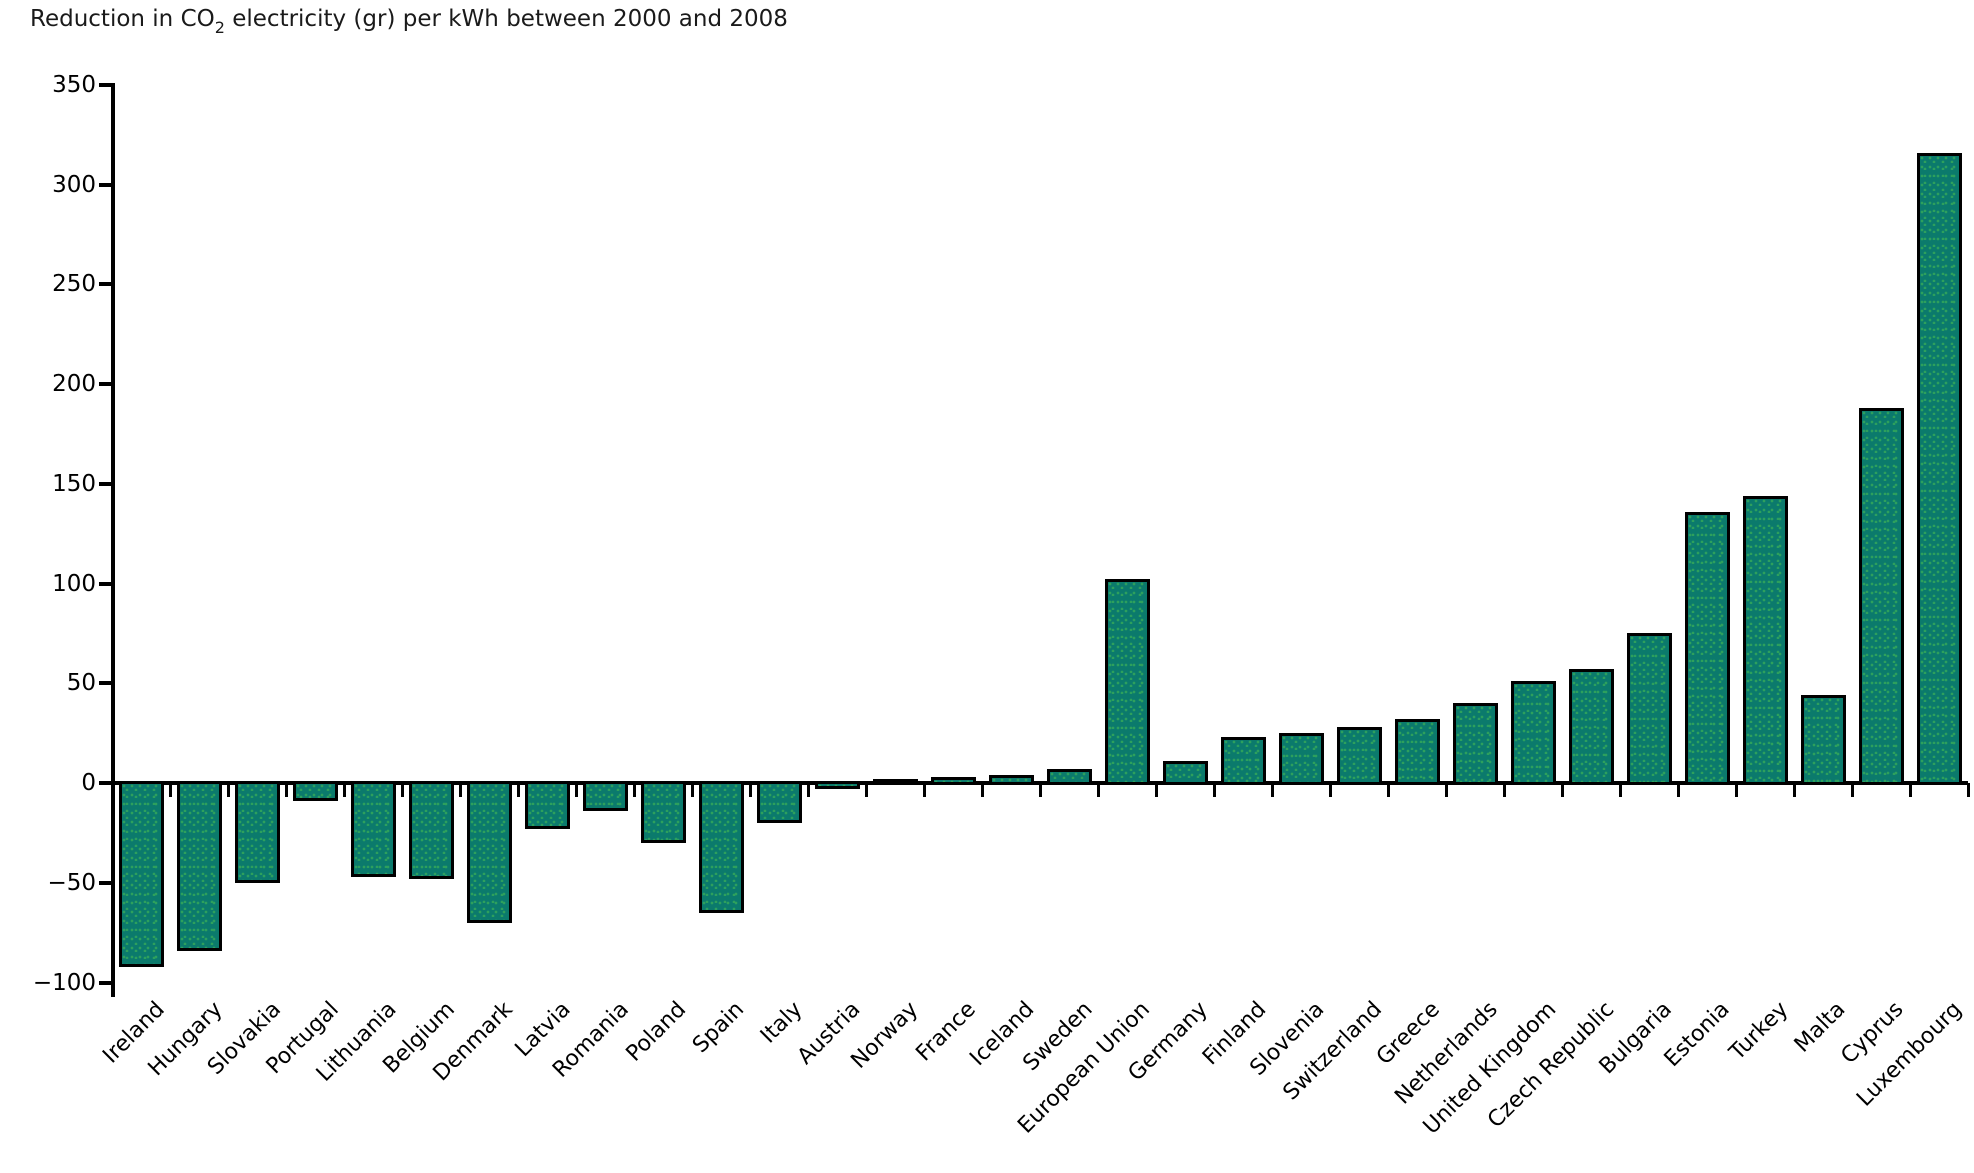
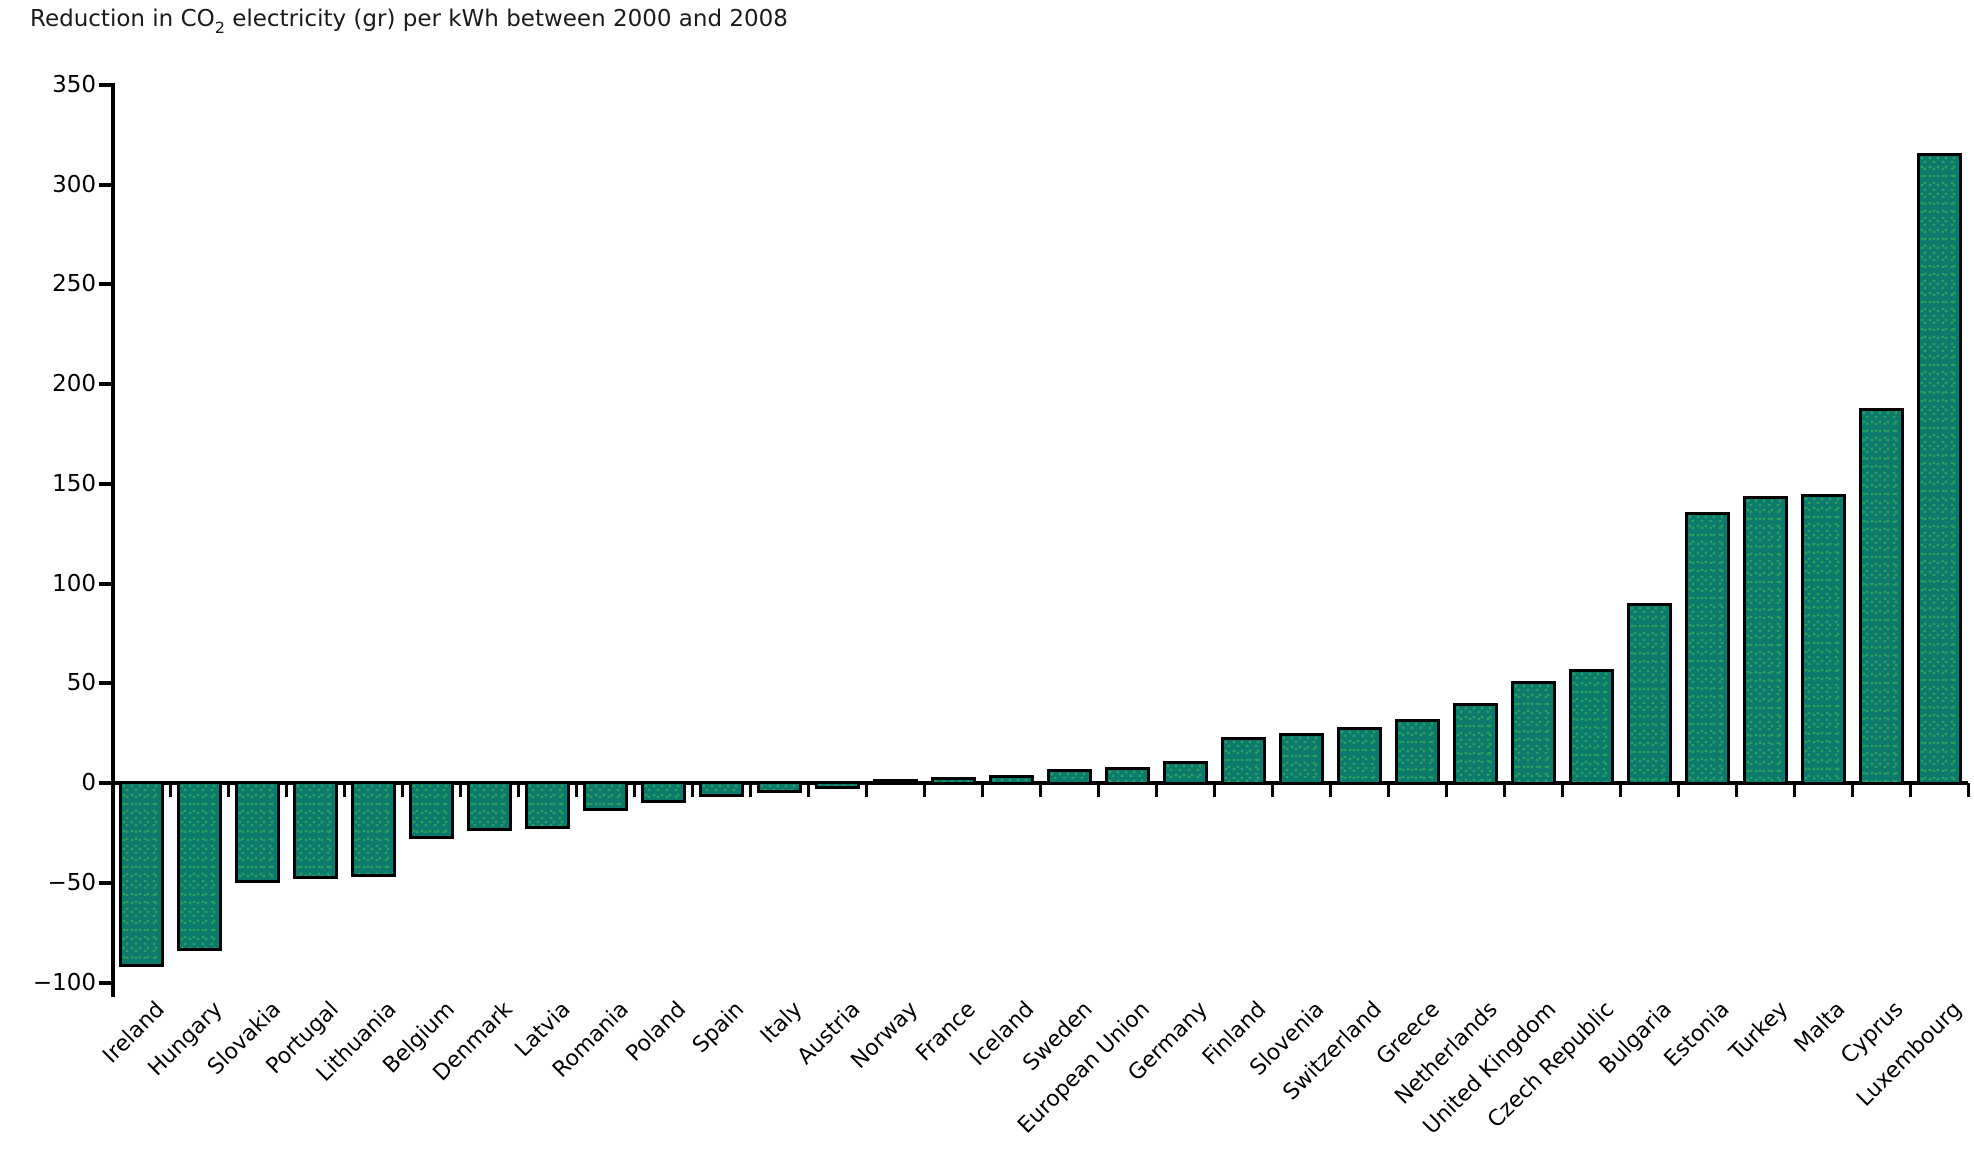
Portugal: -7 -> -46
Belgium: -46 -> -26
Denmark: -68 -> -22
Poland: -28 -> -8
Spain: -63 -> -5
Italy: -18 -> -3
European Union: 100 -> 6
Bulgaria: 73 -> 88
Malta: 42 -> 143
